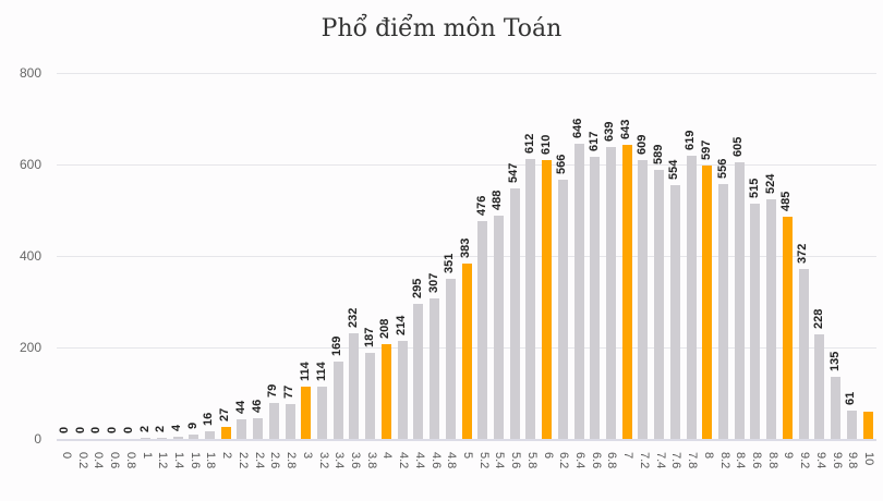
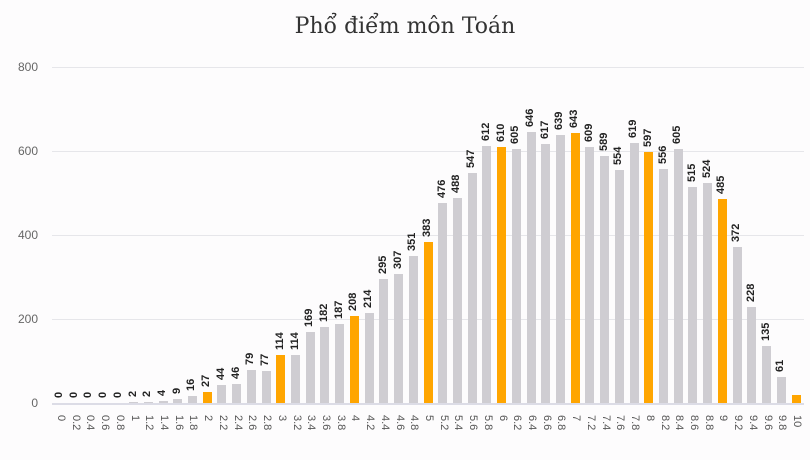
3.6: 232 -> 182
6.2: 566 -> 605
10: 60 -> 20
